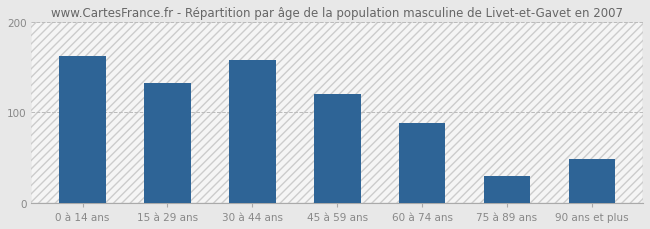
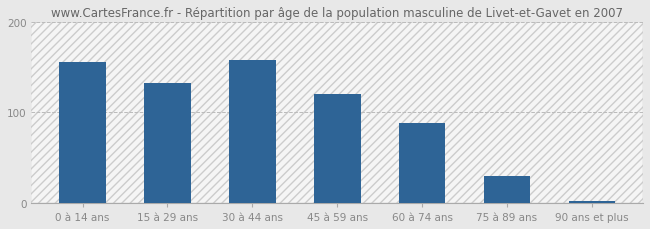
0 à 14 ans: 162 -> 155
90 ans et plus: 48 -> 2
